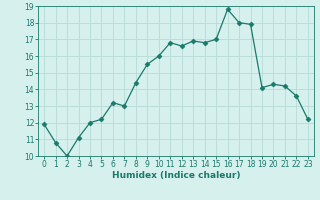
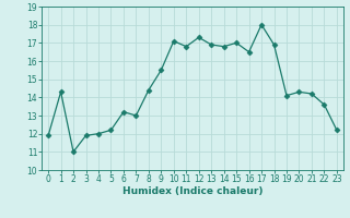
1: 10.8 -> 14.3
2: 10.0 -> 11.0
3: 11.1 -> 11.9
10: 16.0 -> 17.1
12: 16.6 -> 17.3
16: 18.8 -> 16.5
18: 17.9 -> 16.9
